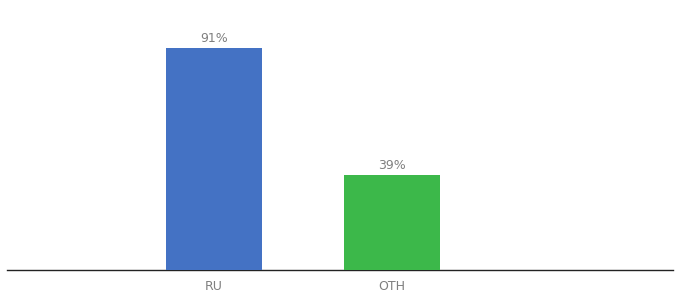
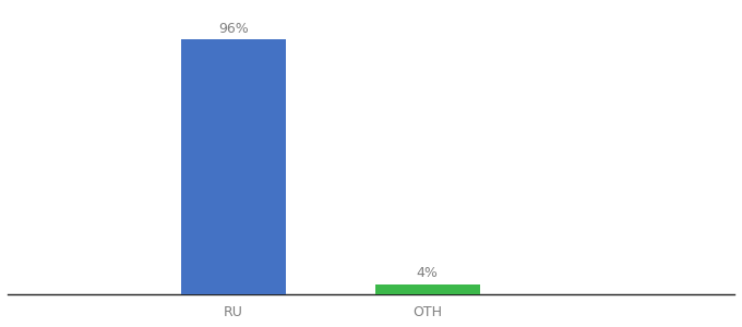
RU: 91% -> 96%
OTH: 39% -> 4%
